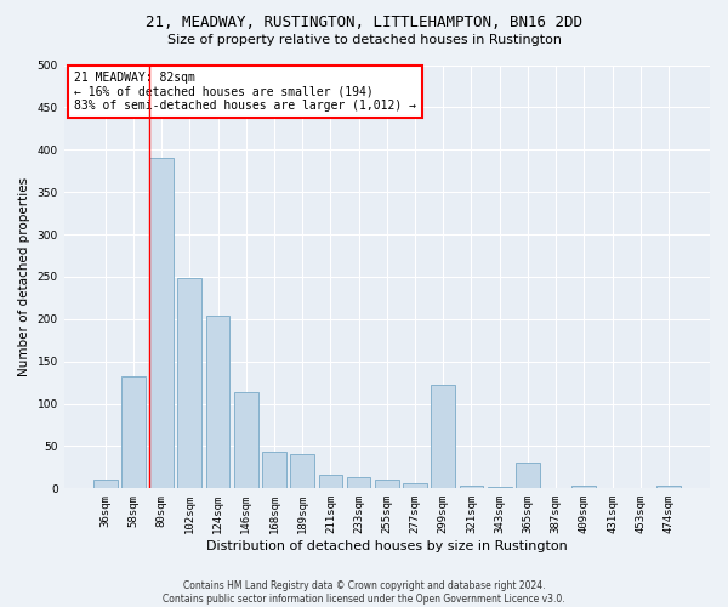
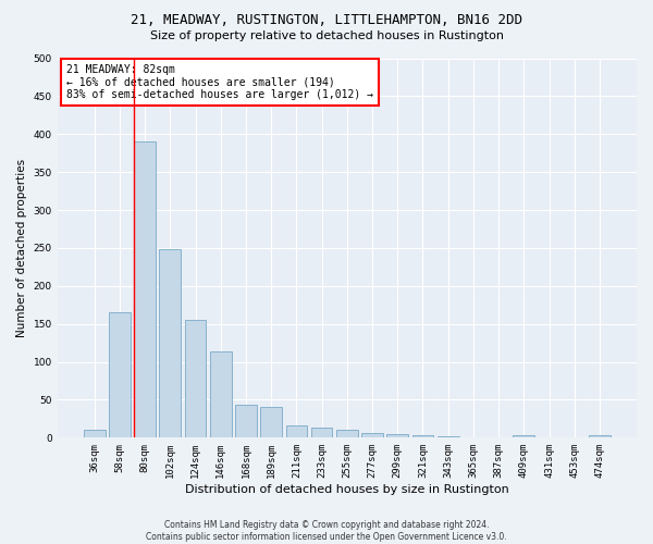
58sqm: 132 -> 165
124sqm: 204 -> 155
299sqm: 122 -> 5
365sqm: 30 -> 1
